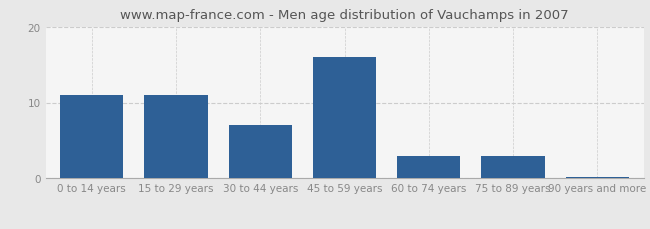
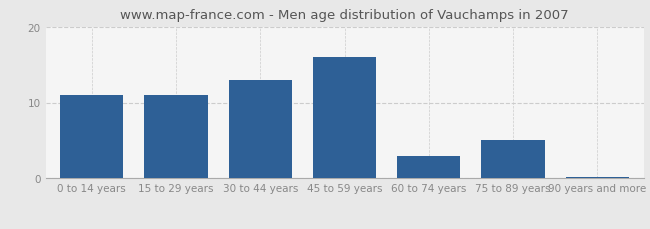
30 to 44 years: 7.0 -> 13.0
75 to 89 years: 3.0 -> 5.0
